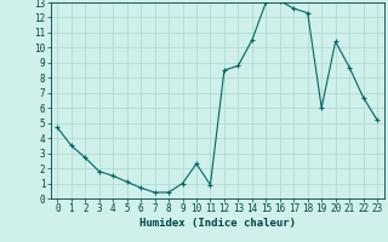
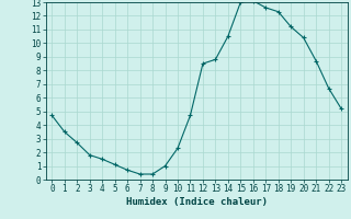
11: 0.9 -> 4.7
19: 6.0 -> 11.2
